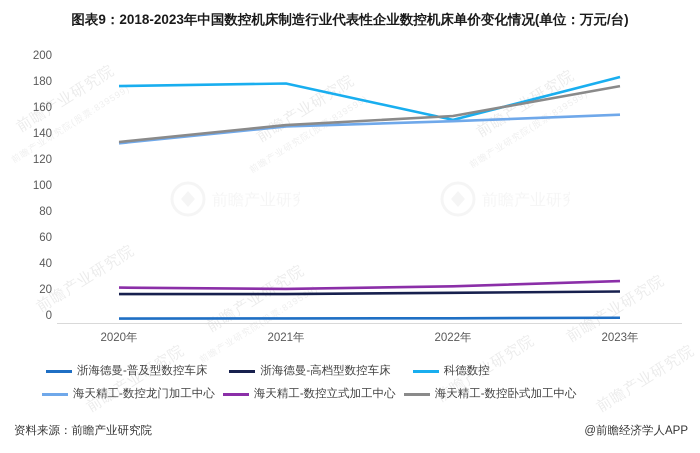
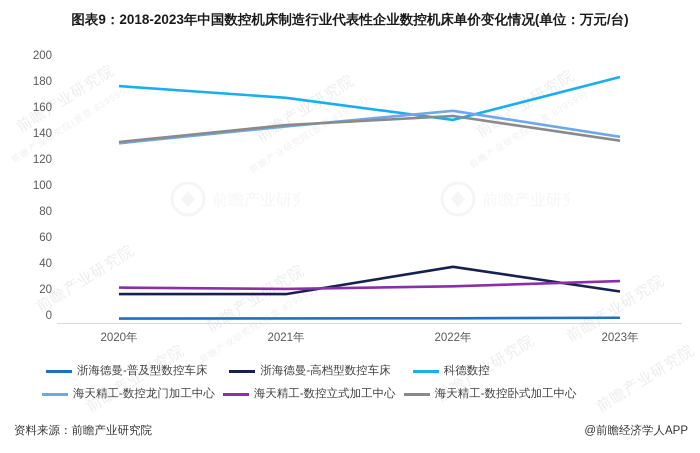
科德数控/2021年: 185 -> 174
浙海德曼-高档型数控车床/2022年: 24 -> 44
海天精工-数控龙门加工中心/2022年: 156 -> 164
海天精工-数控龙门加工中心/2023年: 161 -> 144
海天精工-数控卧式加工中心/2023年: 183 -> 141
